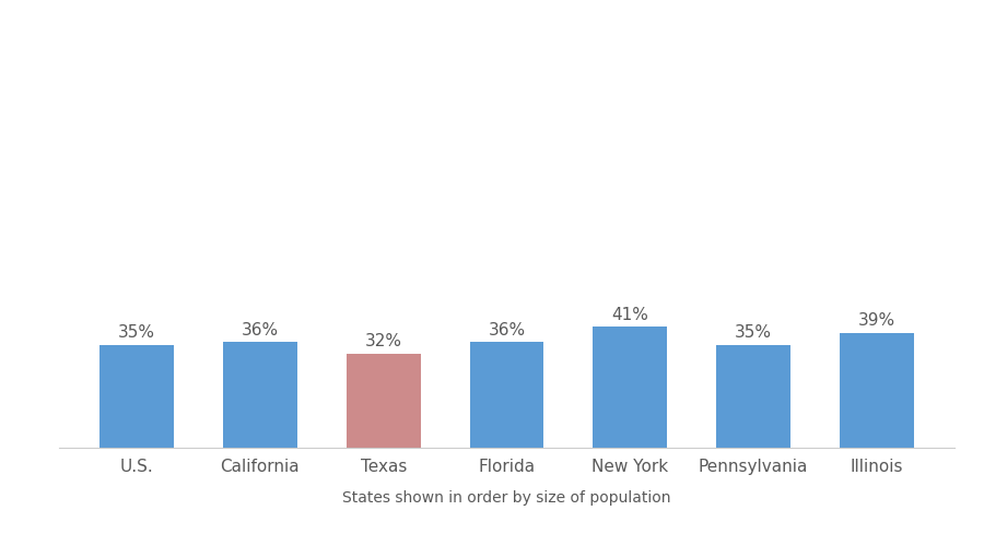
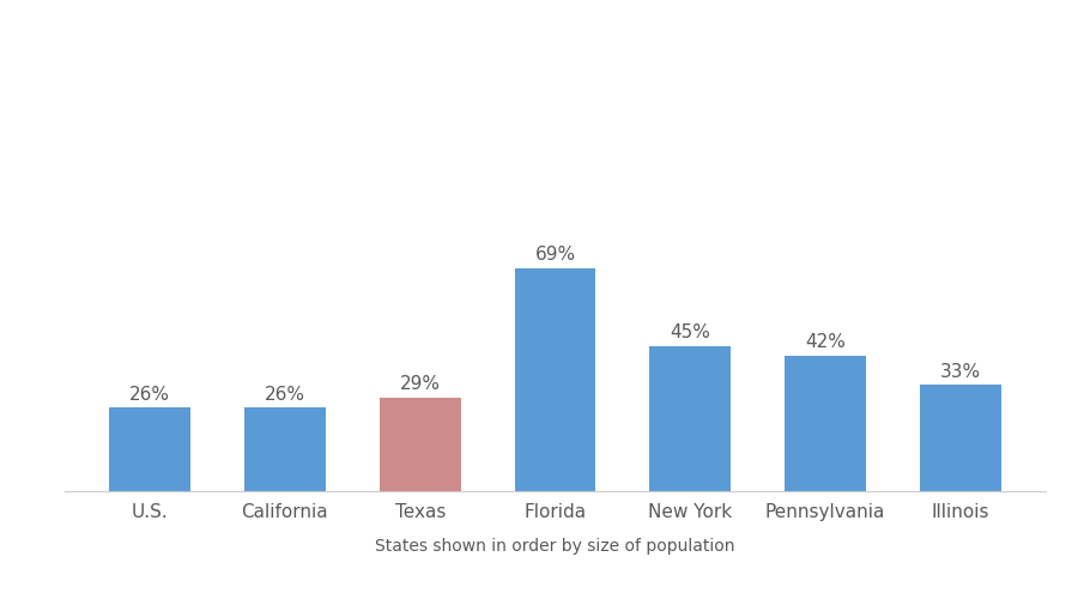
U.S.: 35% -> 26%
California: 36% -> 26%
Texas: 32% -> 29%
Florida: 36% -> 69%
New York: 41% -> 45%
Pennsylvania: 35% -> 42%
Illinois: 39% -> 33%
